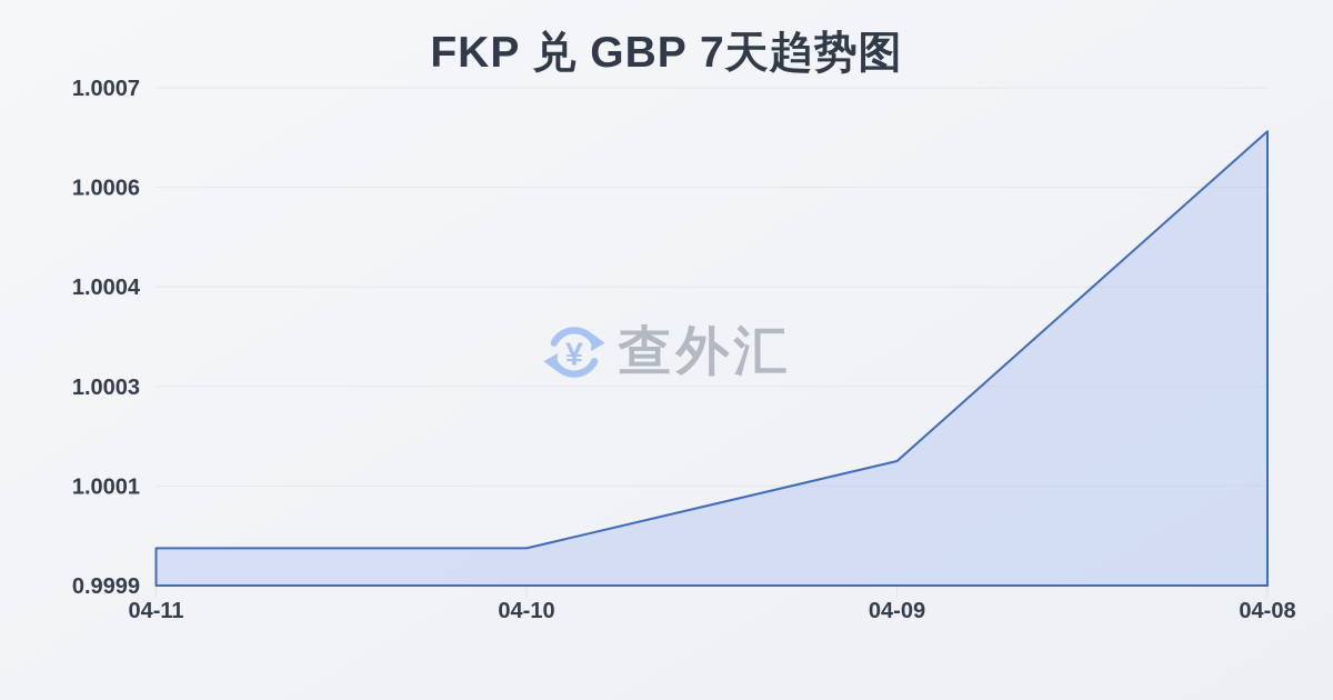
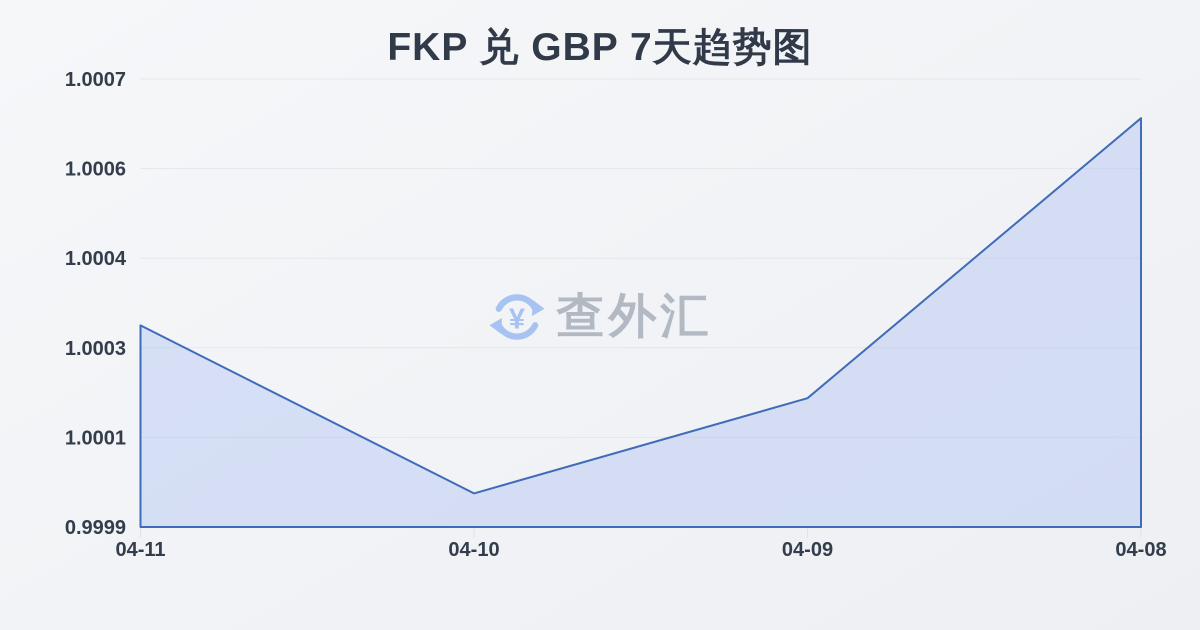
04-11: 0.99996 -> 1.00026
04-09: 1.00010 -> 1.00013
